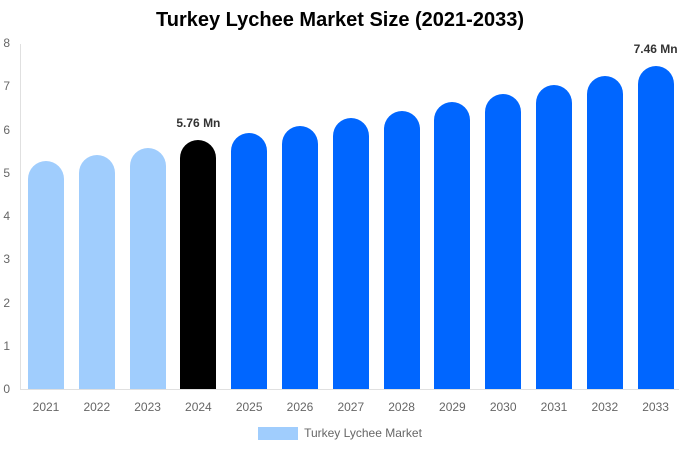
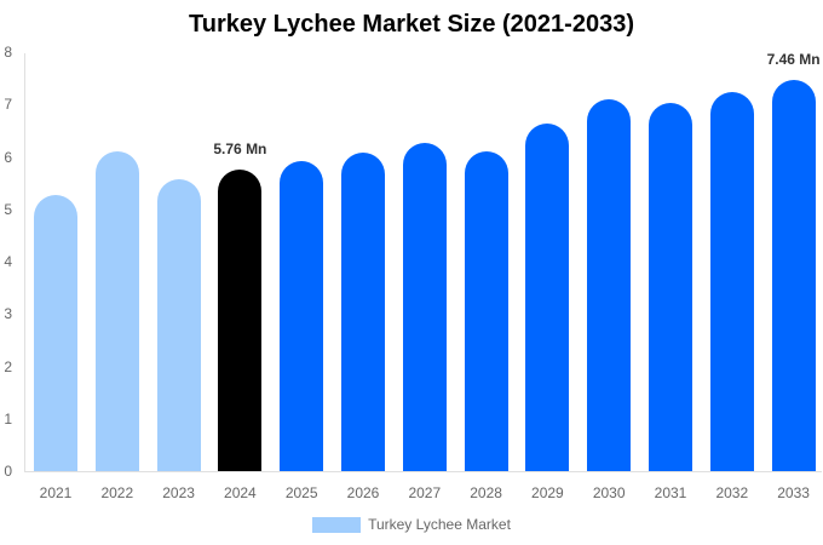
2022: 5.4 -> 6.1
2028: 6.4 -> 6.1
2030: 6.8 -> 7.1
